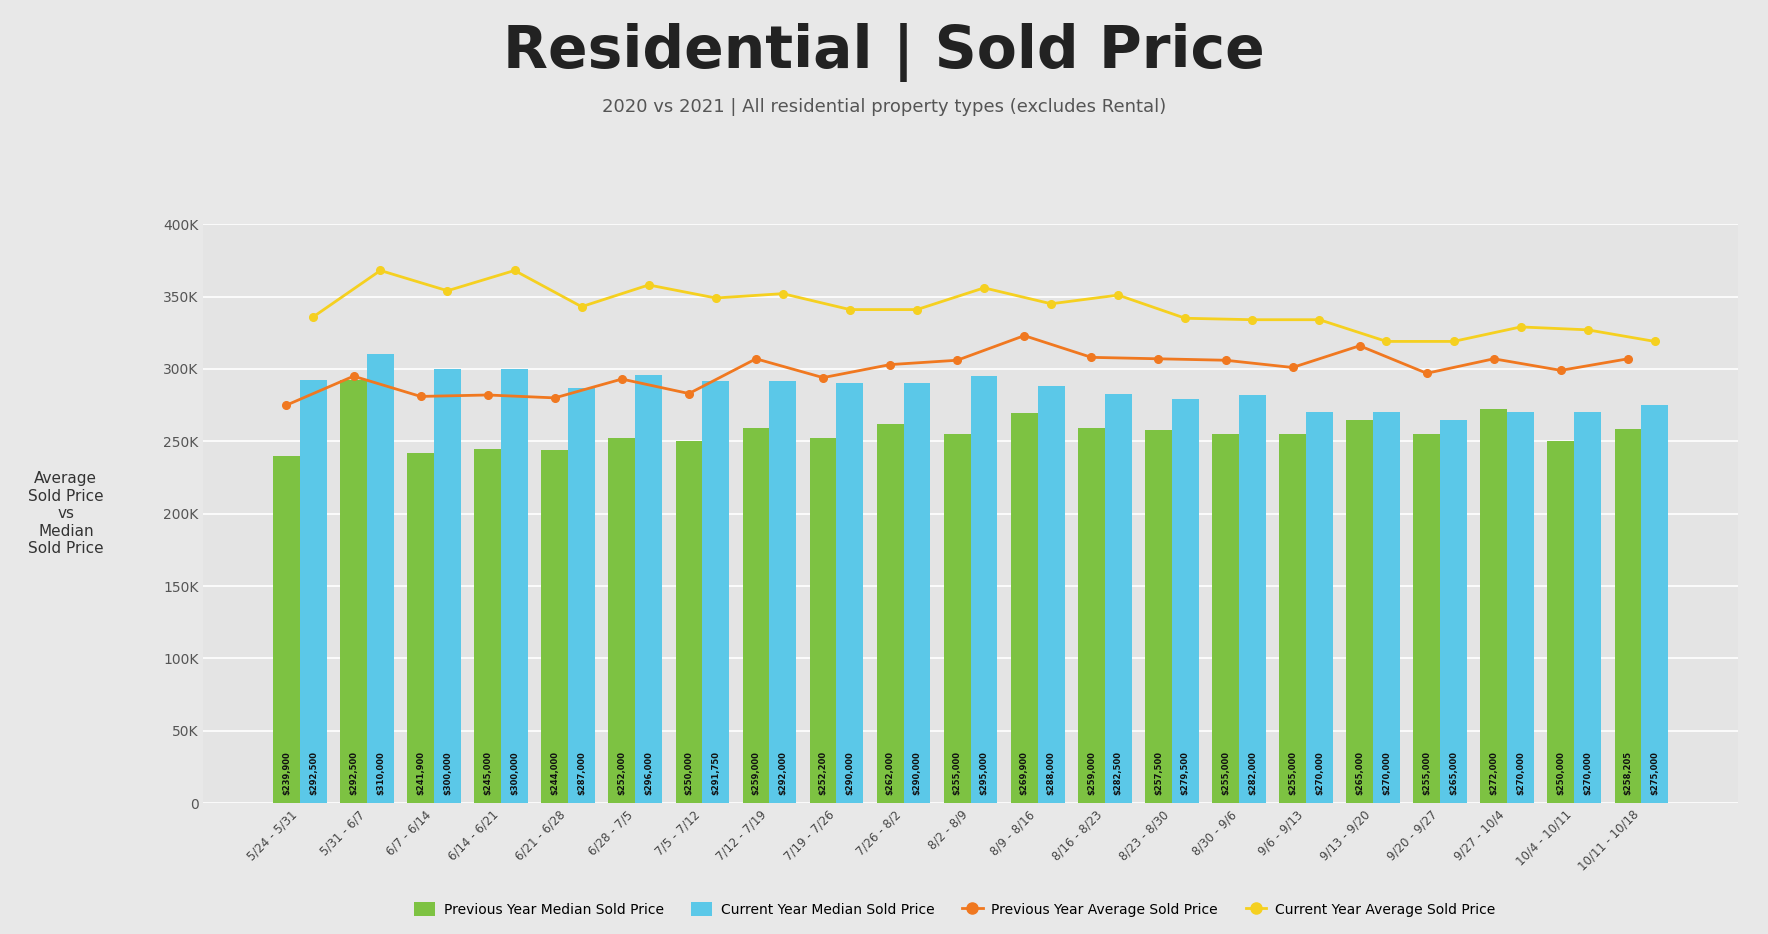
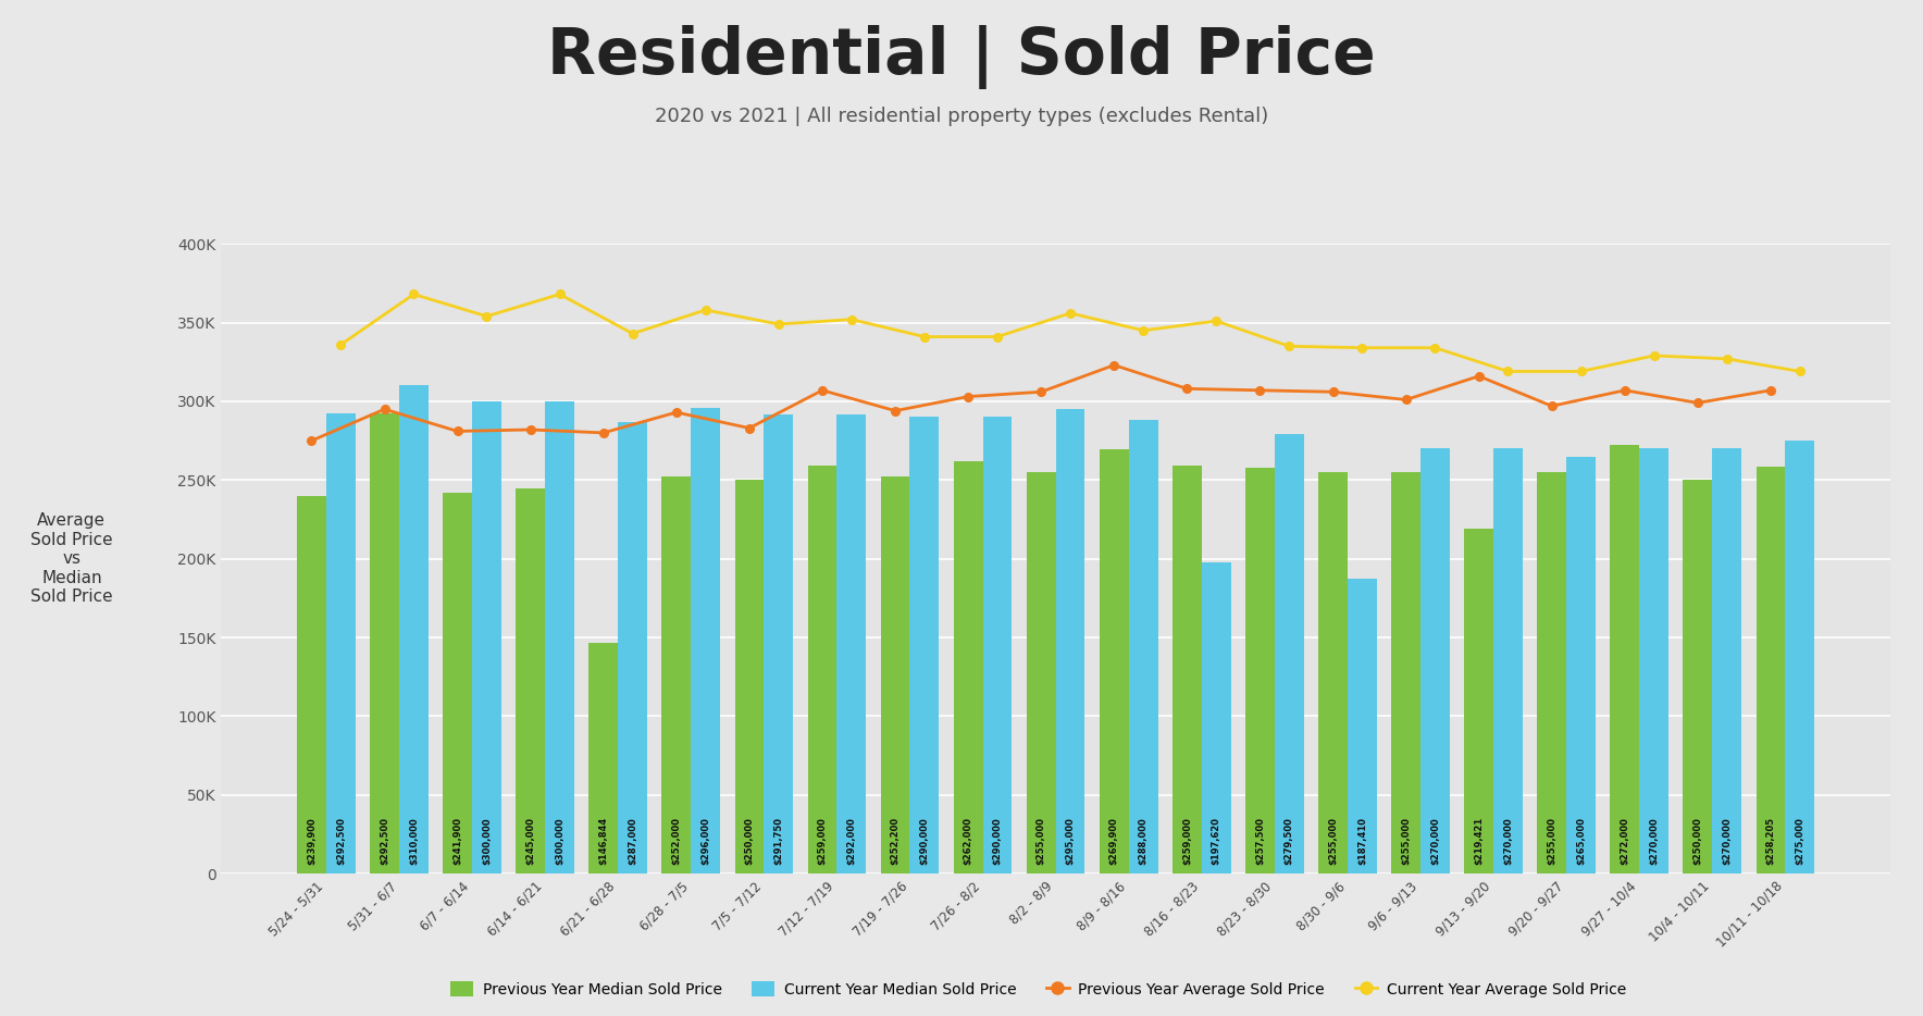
Previous Year Median Sold Price/6/21 - 6/28: $244,000 -> $146,844
Current Year Median Sold Price/8/16 - 8/23: $282,500 -> $197,620
Current Year Median Sold Price/8/30 - 9/6: $282,000 -> $187,410
Previous Year Median Sold Price/9/13 - 9/20: $265,000 -> $219,421
